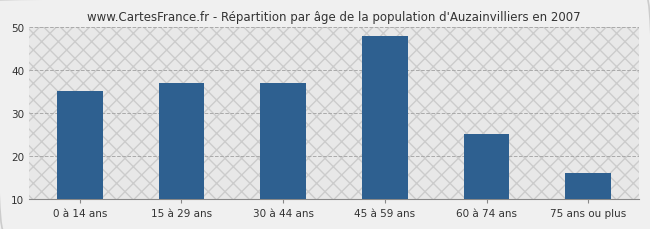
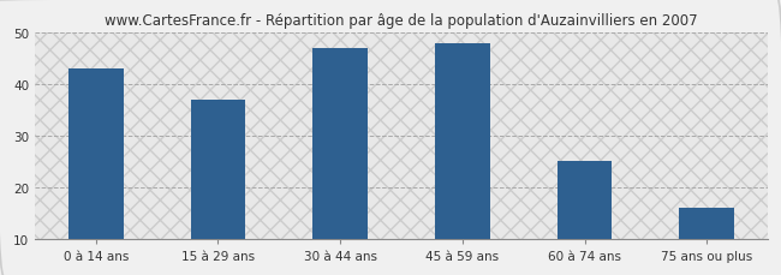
0 à 14 ans: 35 -> 43
30 à 44 ans: 37 -> 47
